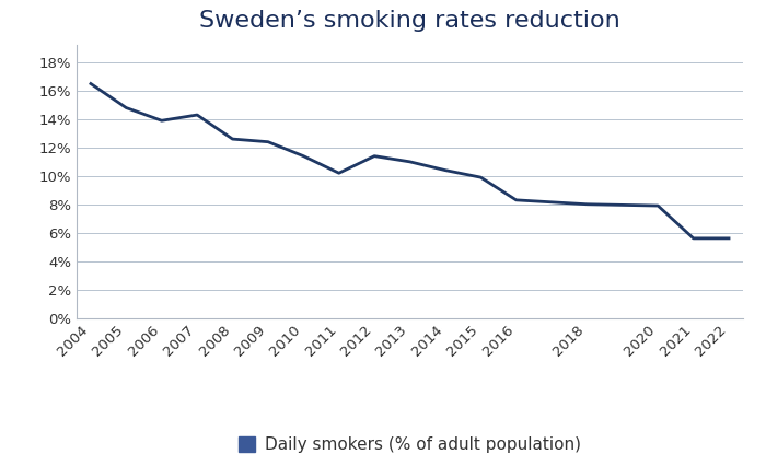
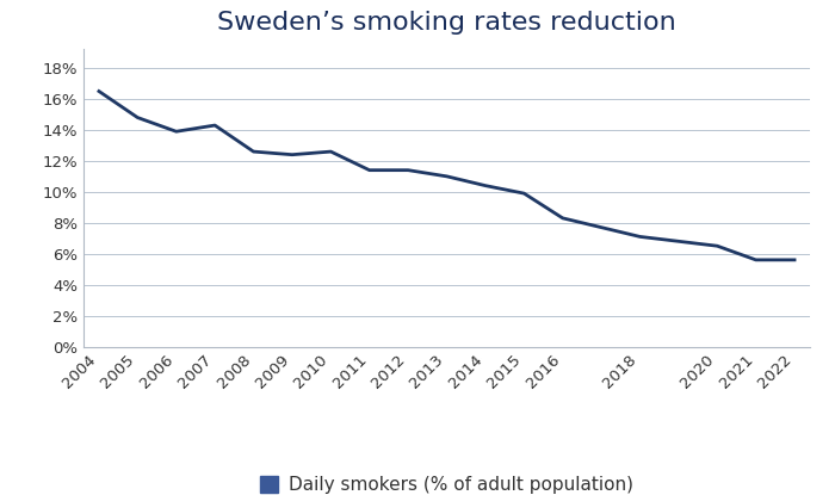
2010: 11.4% -> 12.6%
2011: 10.2% -> 11.4%
2018: 8.0% -> 7.1%
2020: 7.9% -> 6.5%
